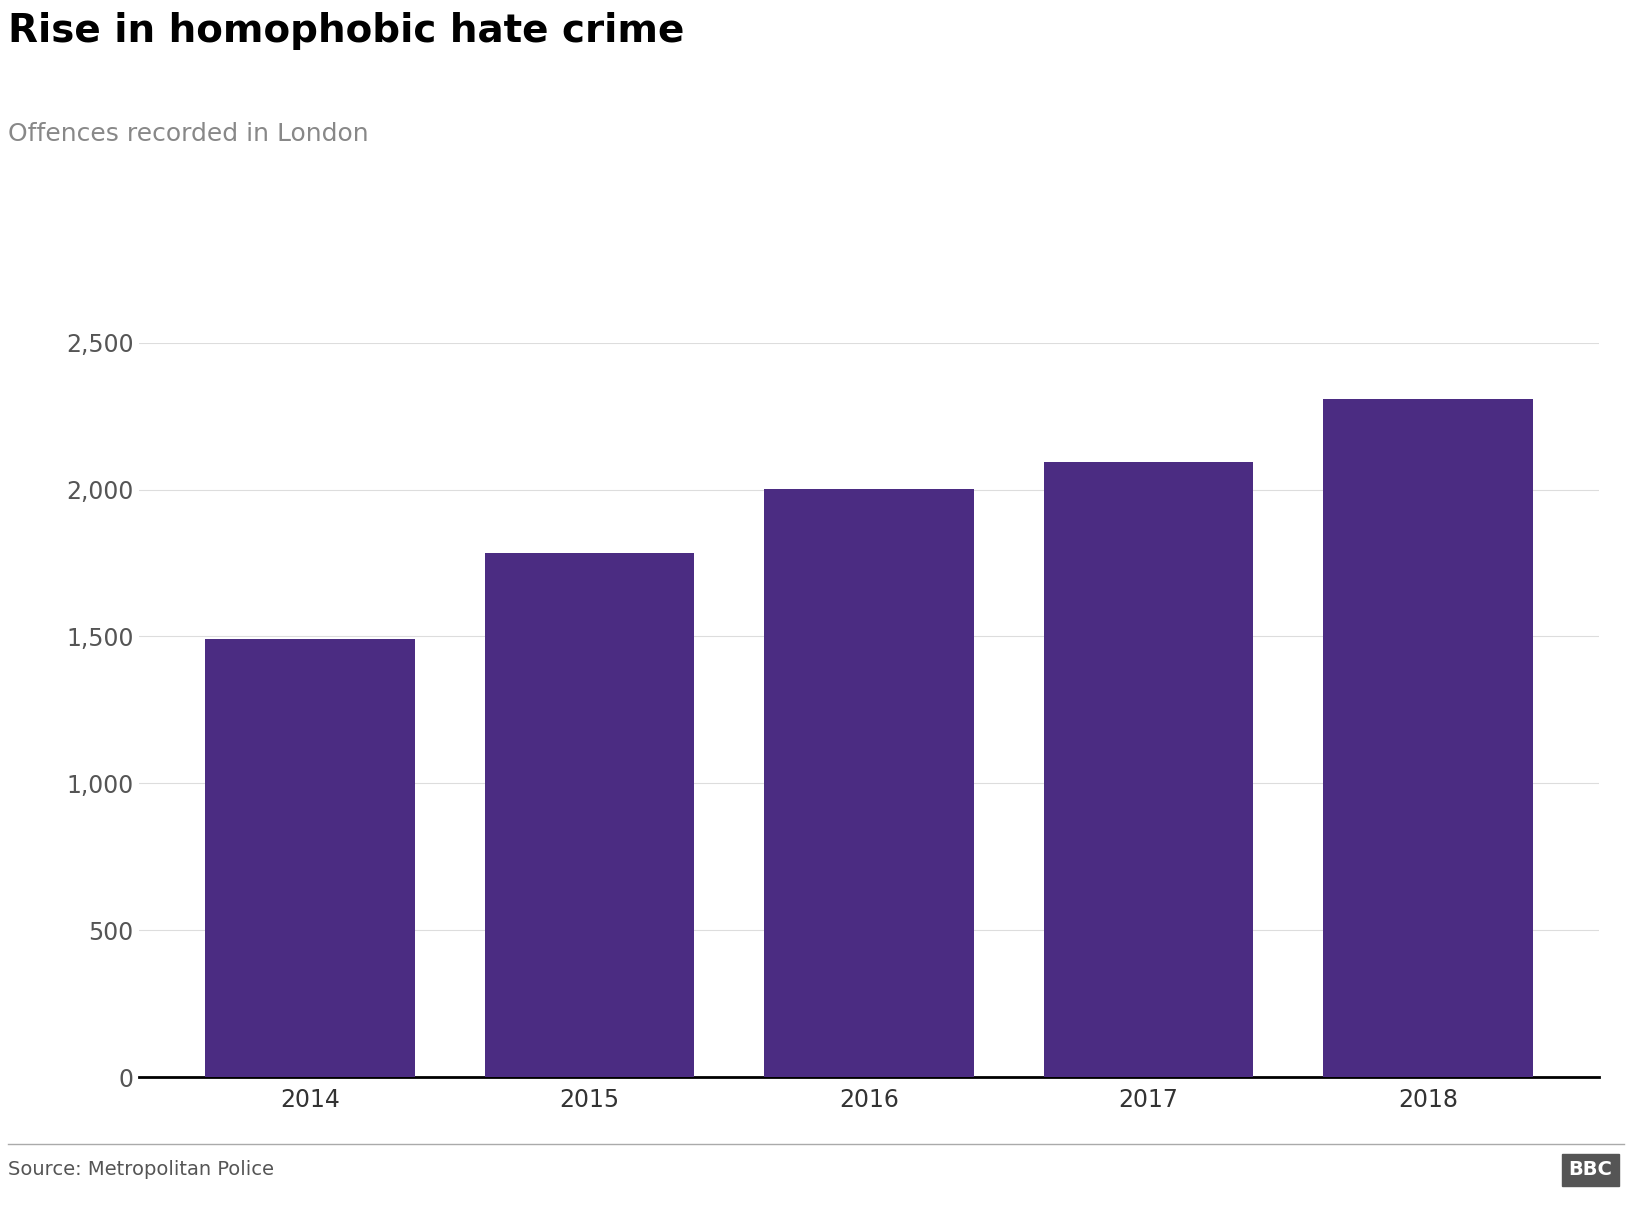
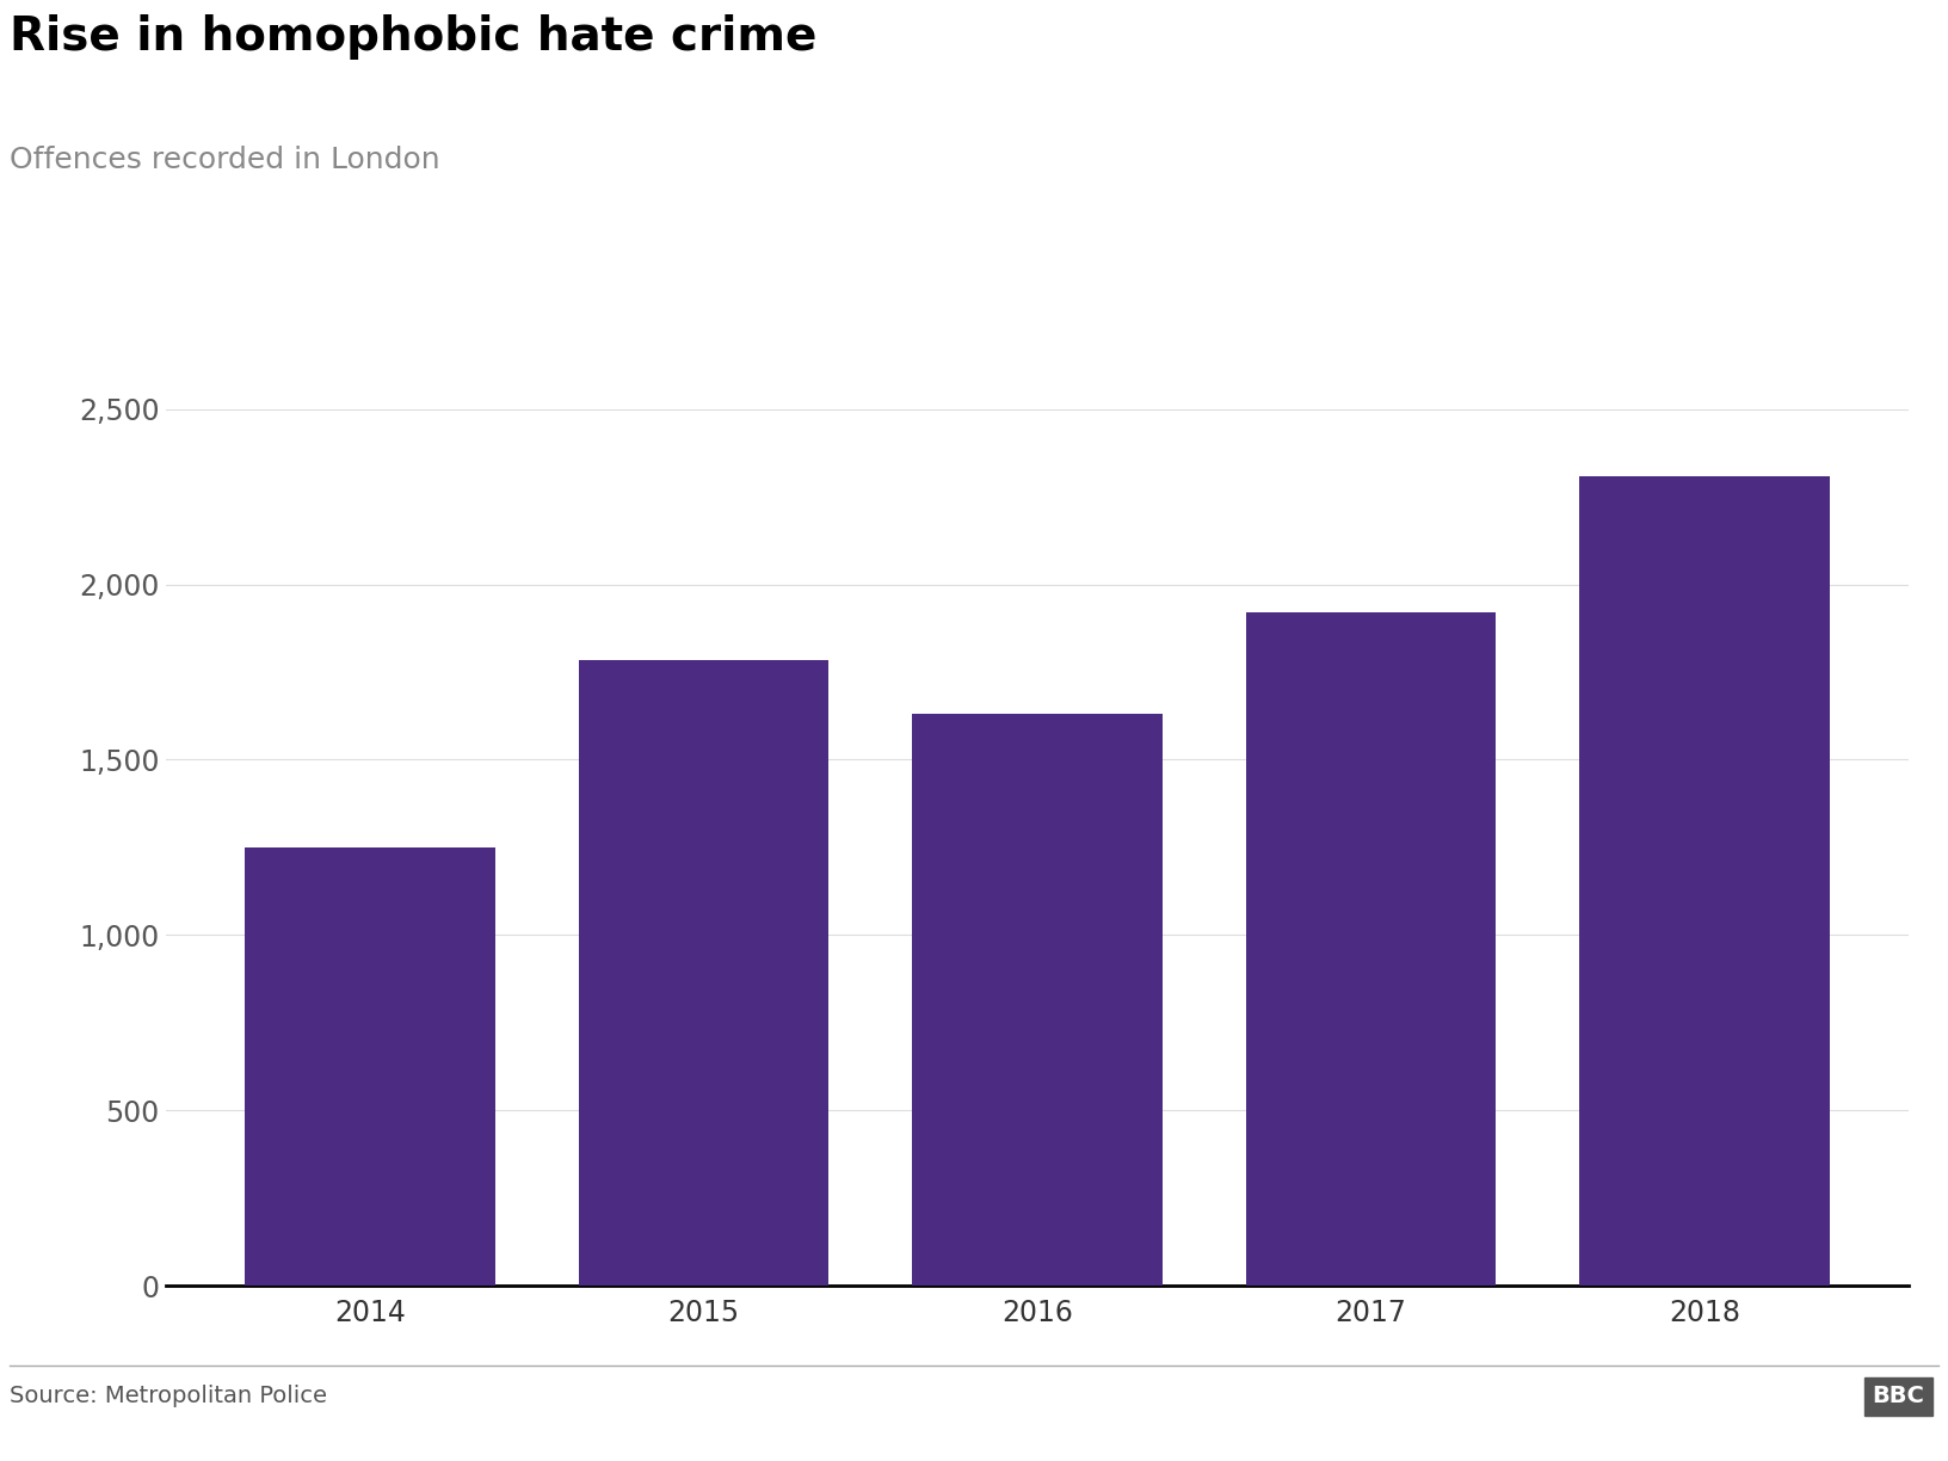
2014: 1,491 -> 1,250
2016: 2,001 -> 1,630
2017: 2,093 -> 1,920
